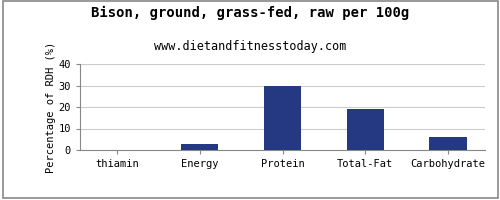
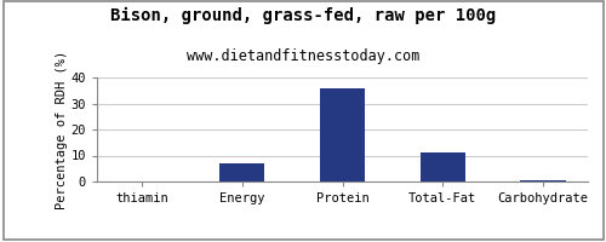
Energy: 3.0 -> 7.0
Protein: 30.0 -> 36.0
Total-Fat: 19.0 -> 11.0
Carbohydrate: 6.0 -> 0.5
